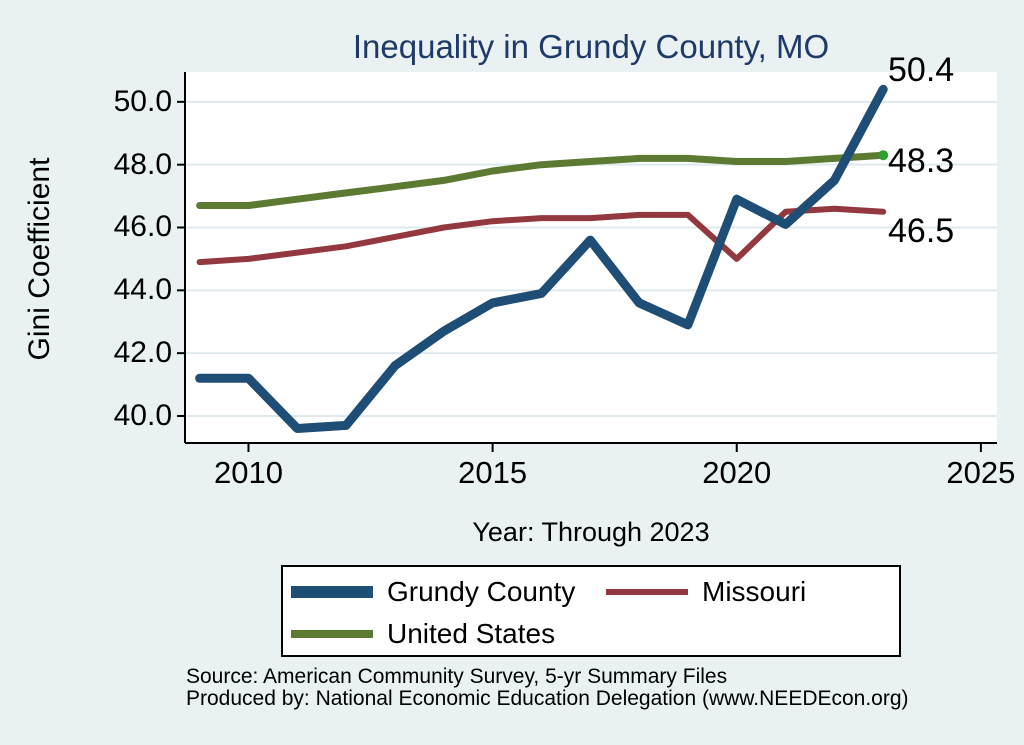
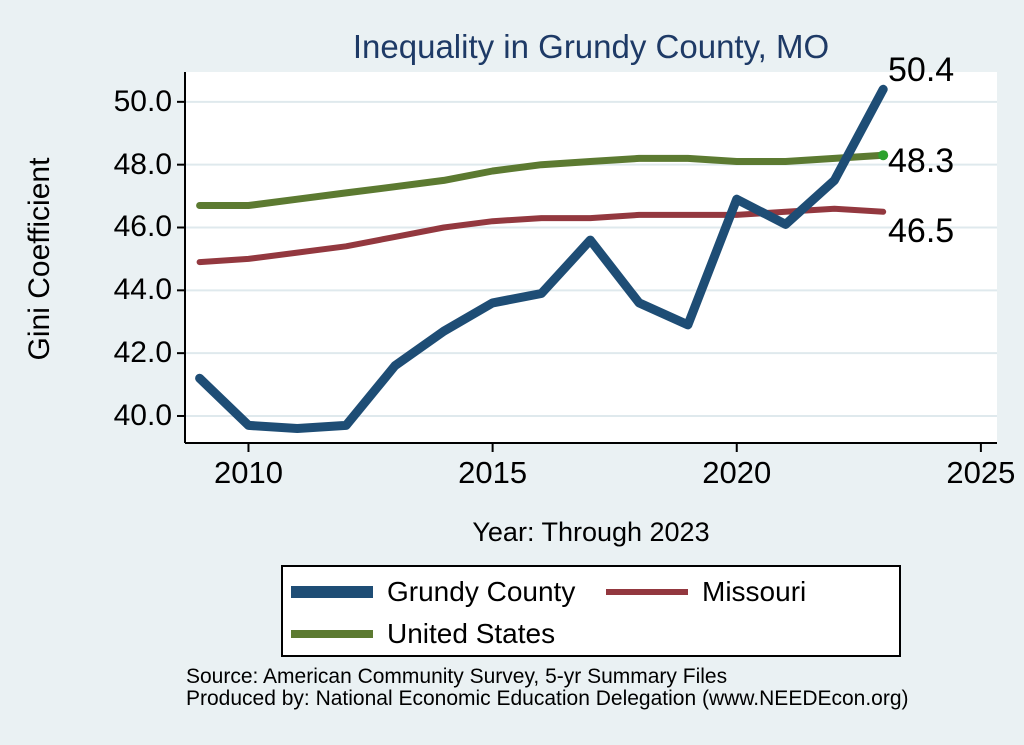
Grundy County/2010: 41.2 -> 39.7
Missouri/2020: 45.0 -> 46.4
